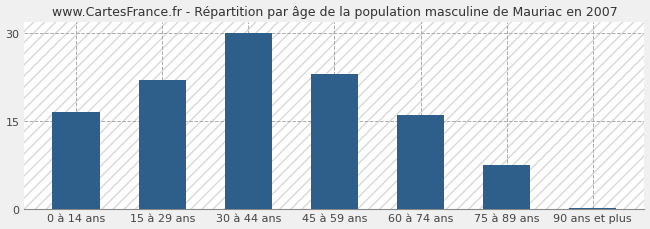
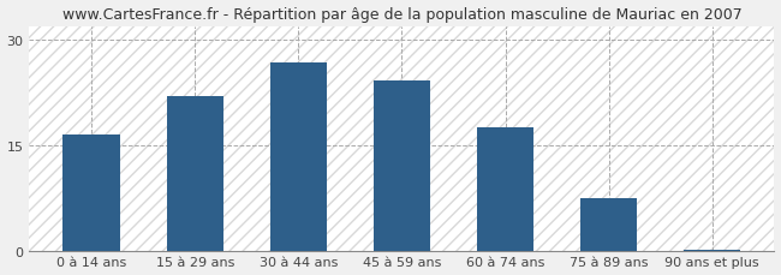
30 à 44 ans: 30.0 -> 26.8
45 à 59 ans: 23.0 -> 24.2
60 à 74 ans: 16.0 -> 17.6
